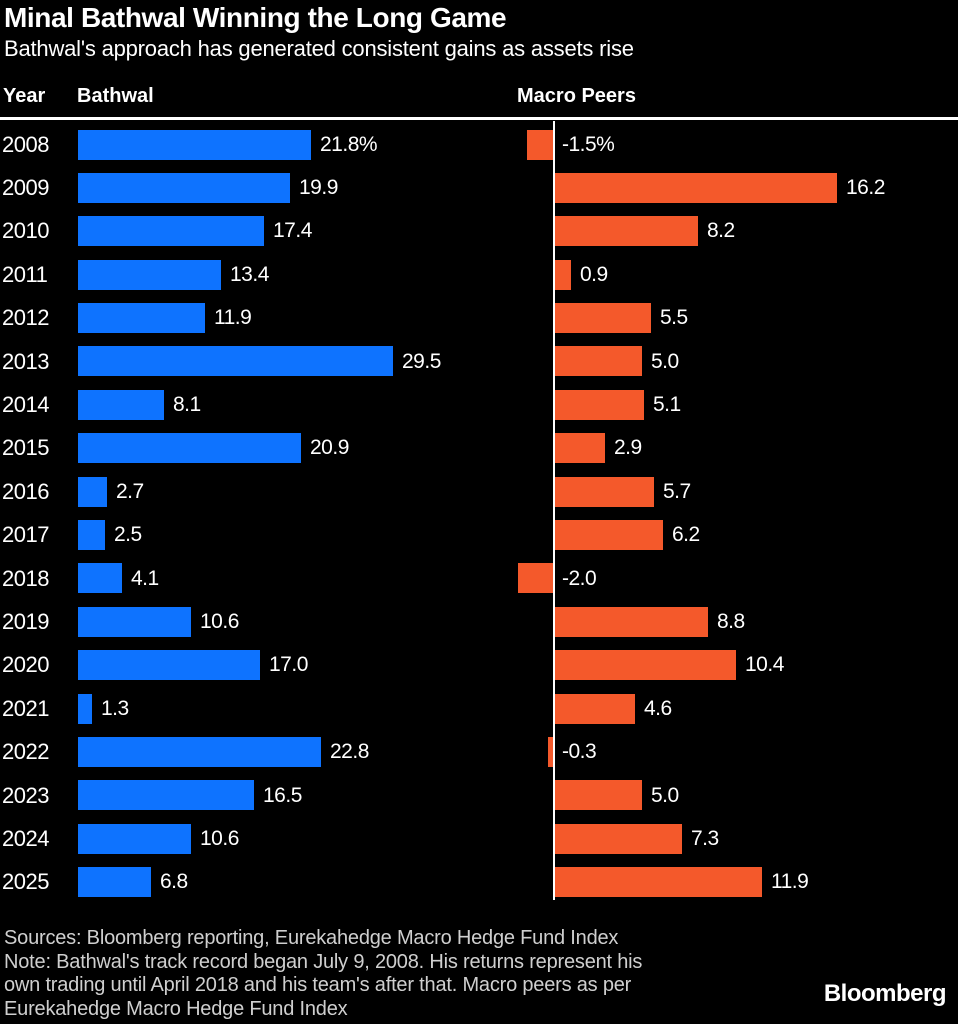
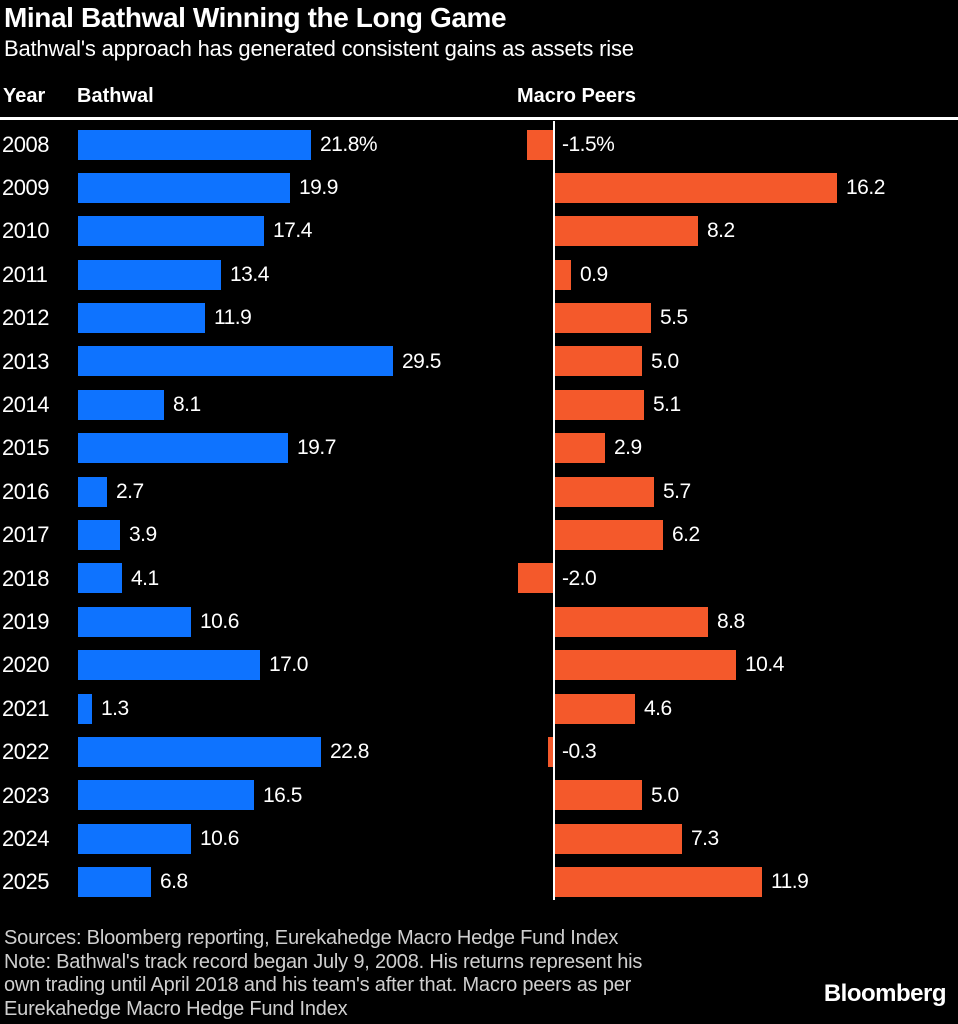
Bathwal/2015: 20.9 -> 19.7
Bathwal/2017: 2.5 -> 3.9
